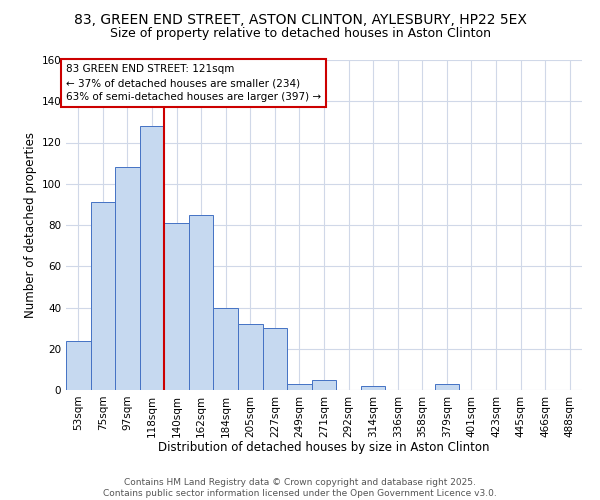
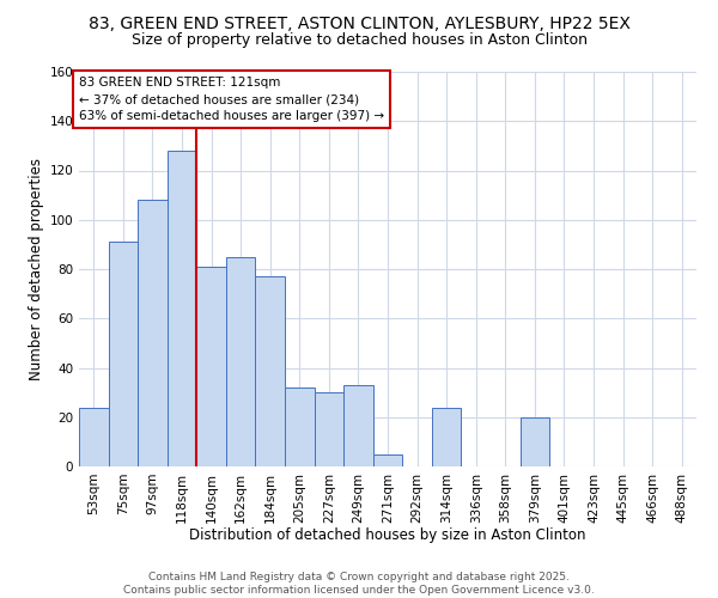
184sqm: 40 -> 77
249sqm: 3 -> 33
314sqm: 2 -> 24
379sqm: 3 -> 20
